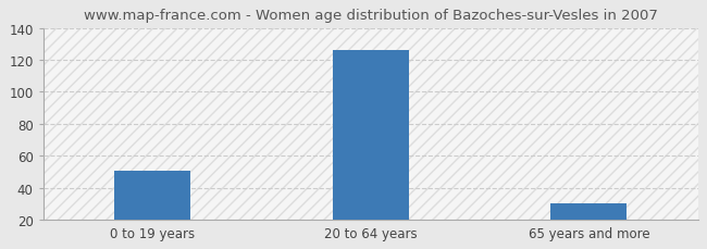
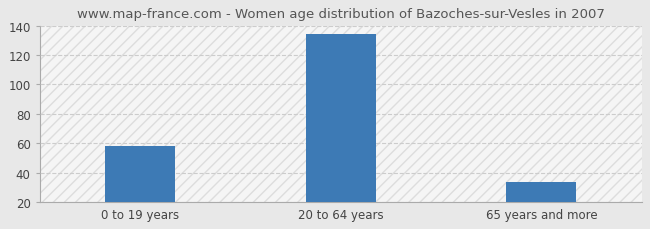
0 to 19 years: 51 -> 58
20 to 64 years: 126 -> 134
65 years and more: 30 -> 34
